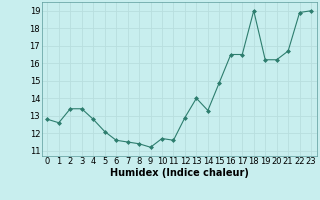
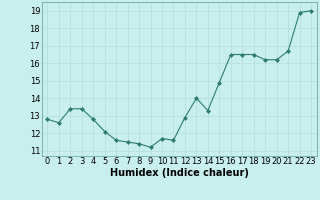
18: 19.0 -> 16.5
